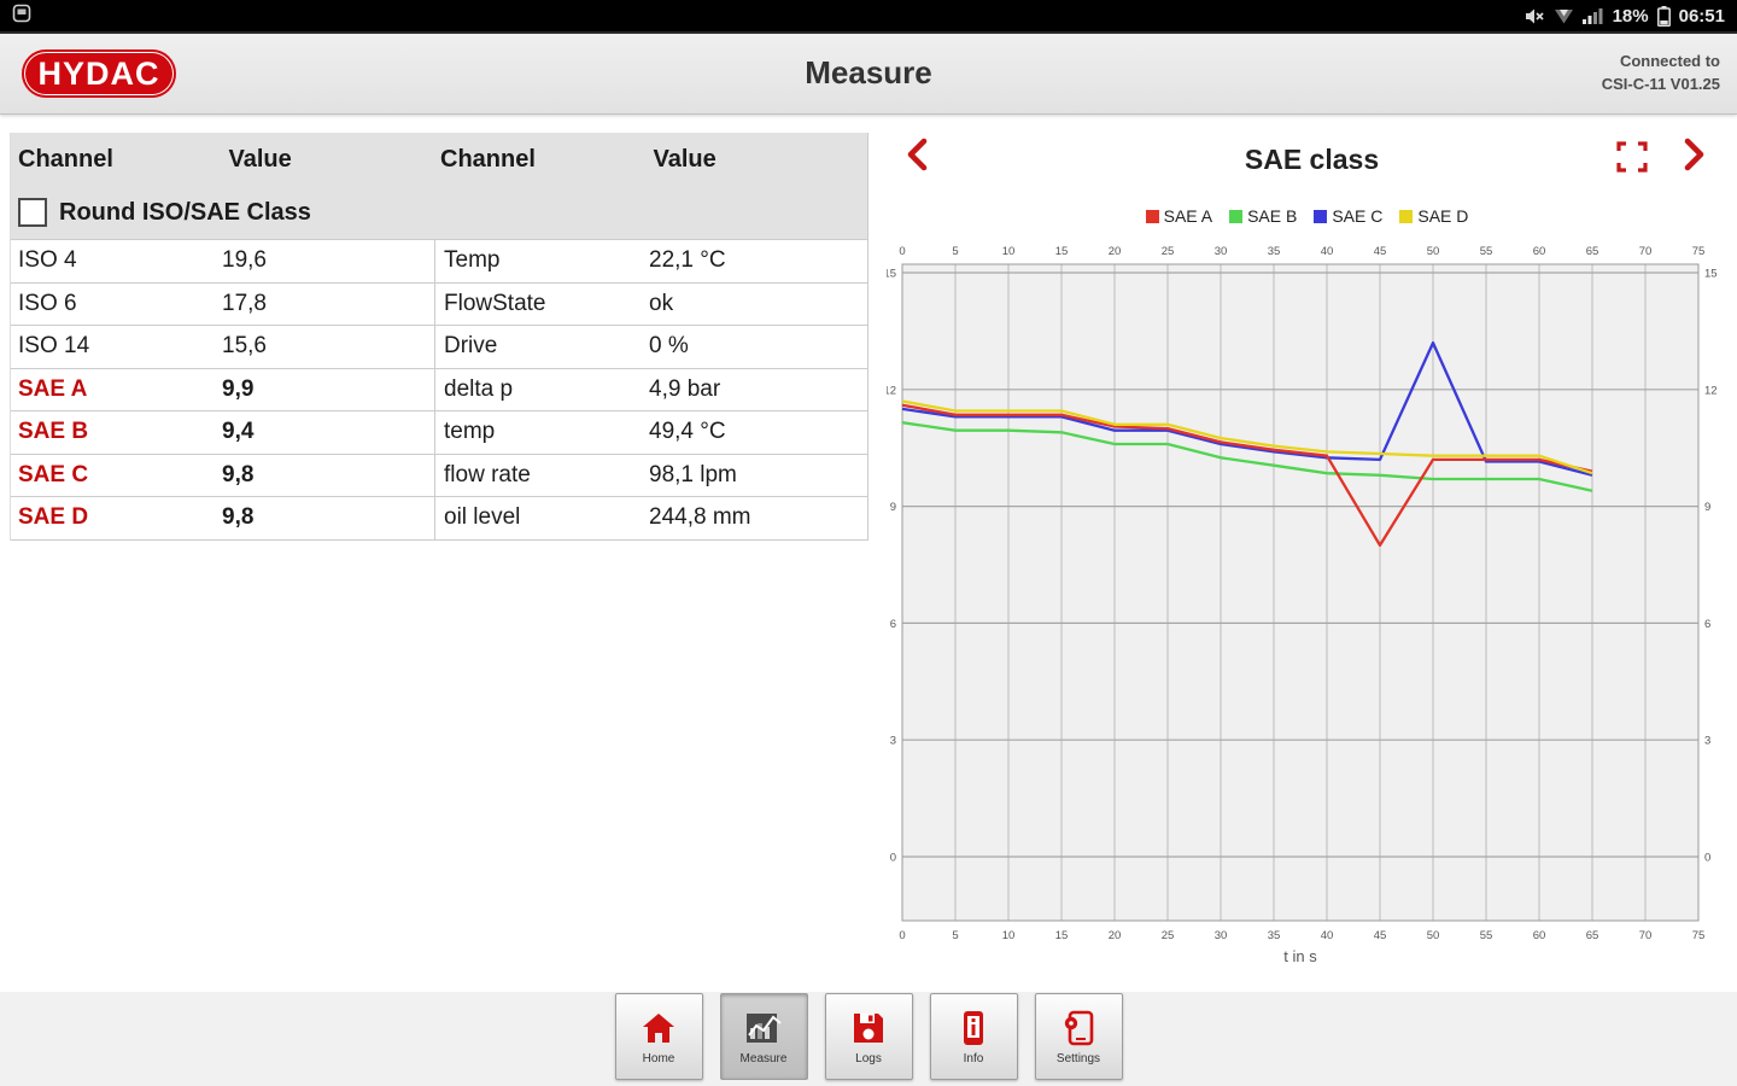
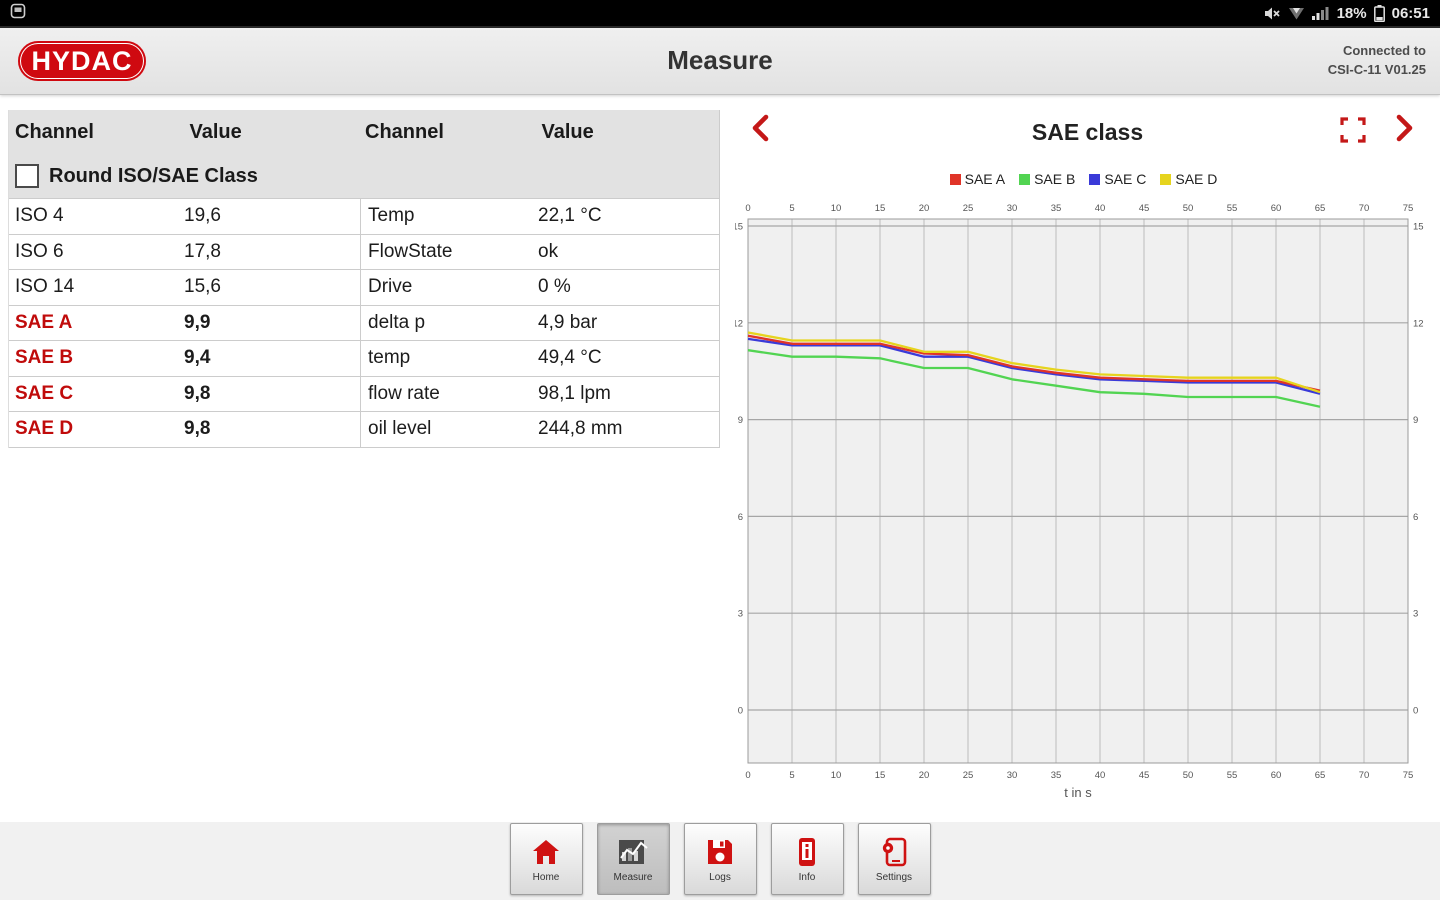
SAE A/45: 8.0 -> 10.2
SAE C/50: 13.2 -> 10.2
